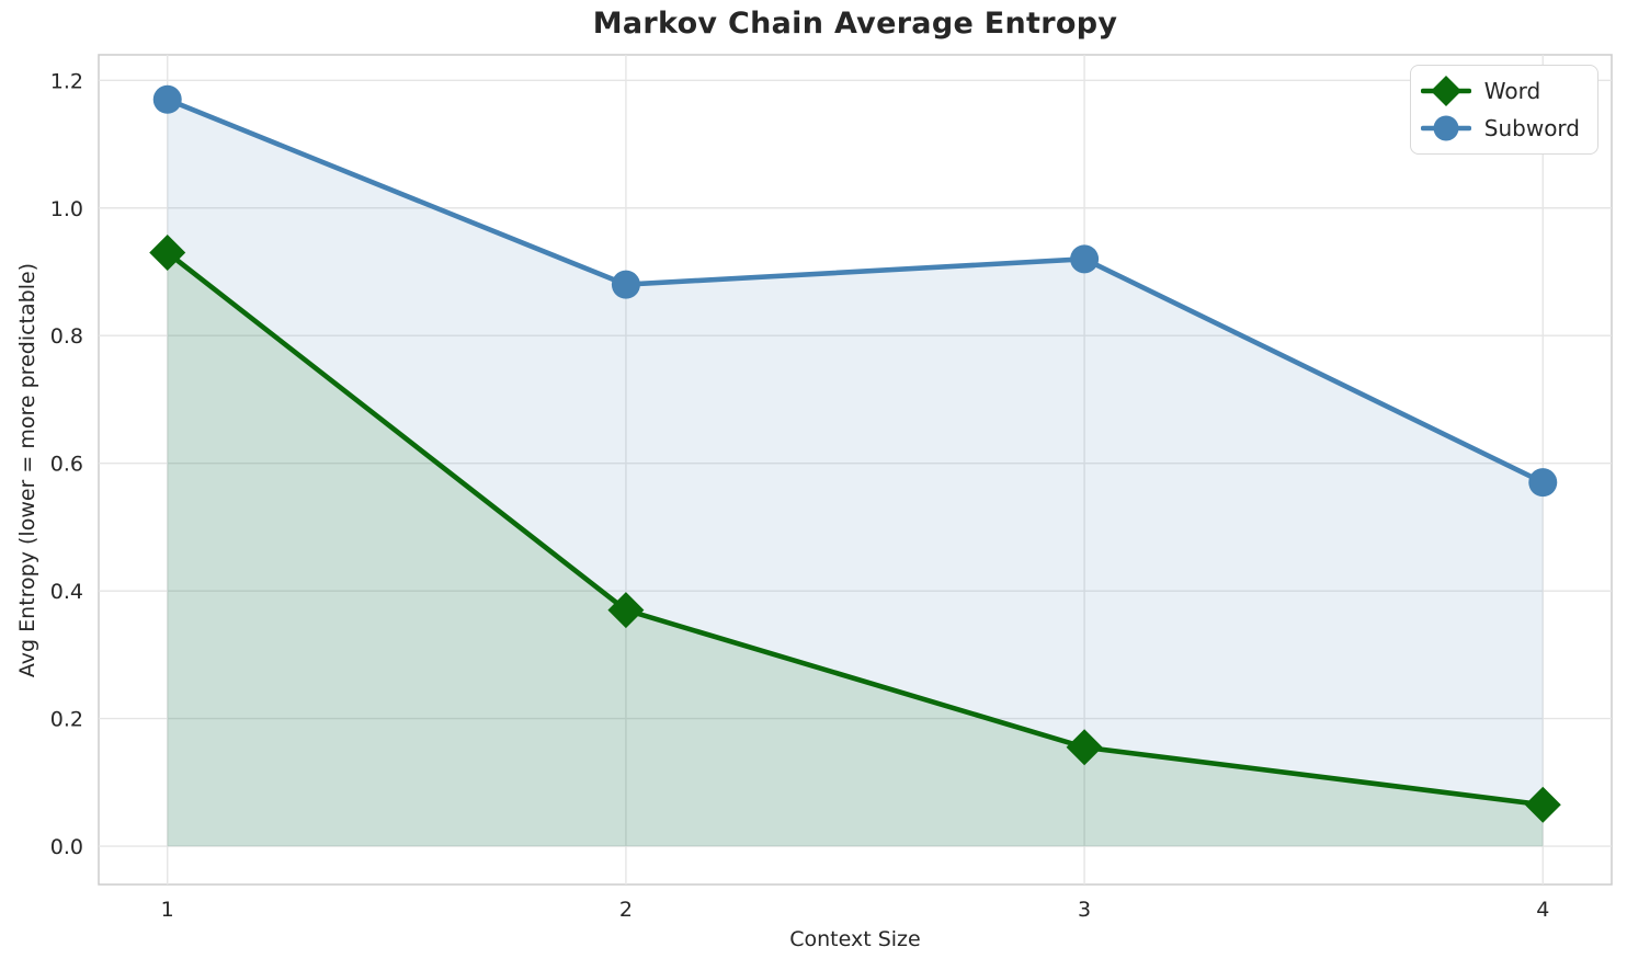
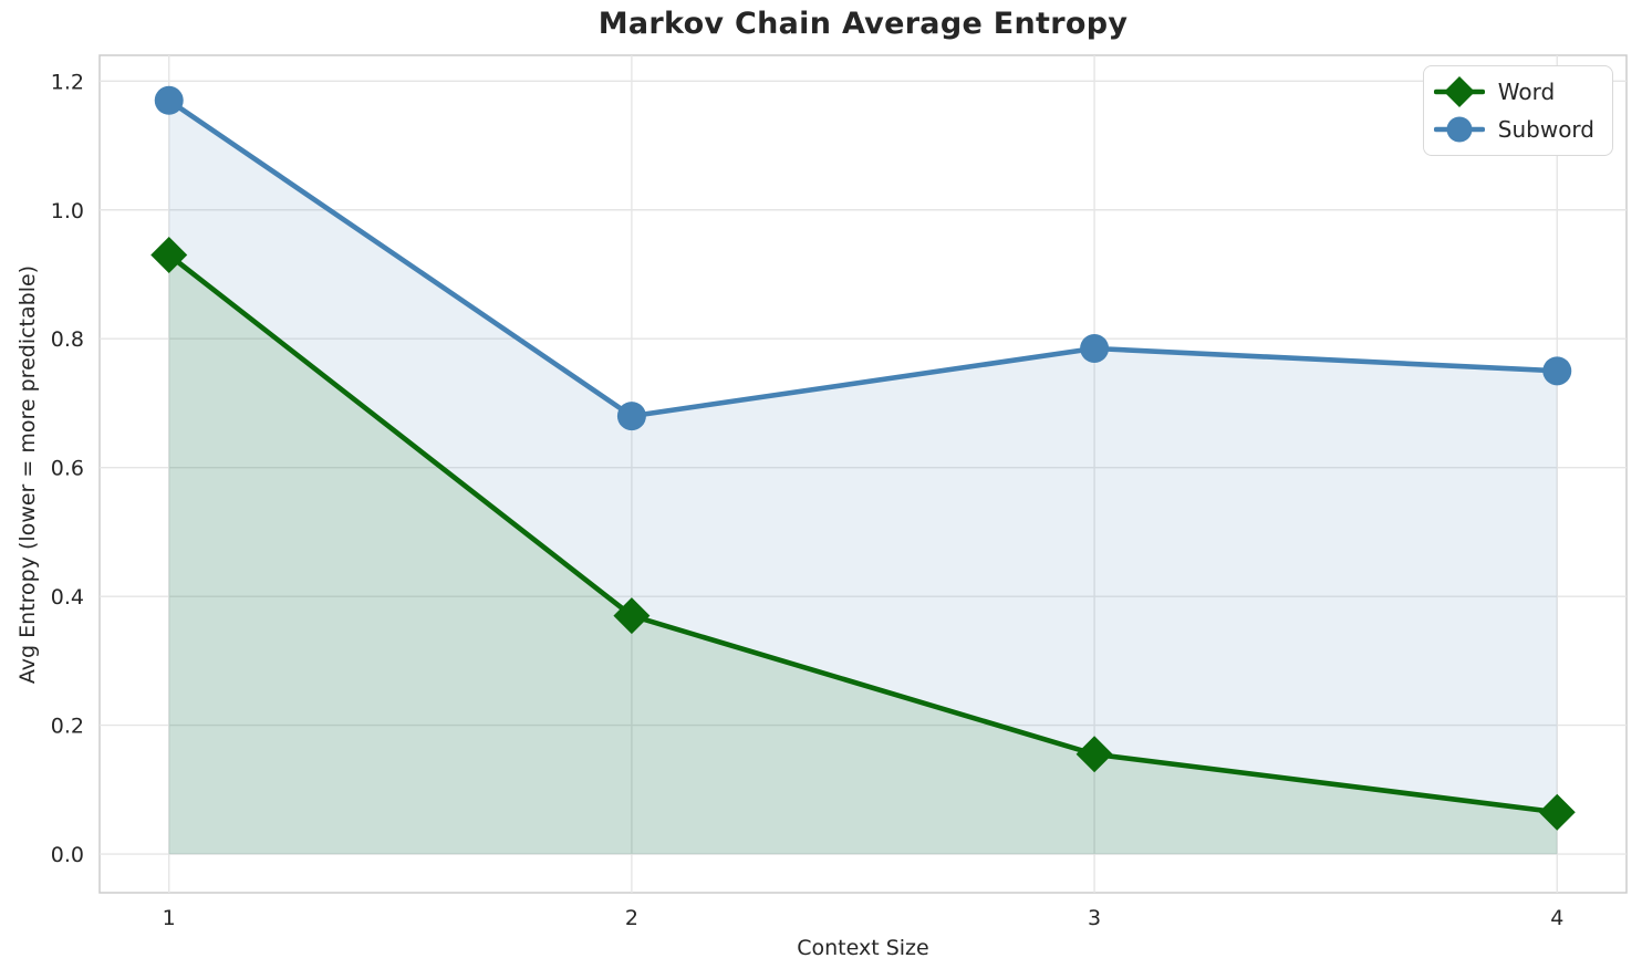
Subword/2: 0.88 -> 0.68
Subword/3: 0.92 -> 0.79
Subword/4: 0.57 -> 0.75
